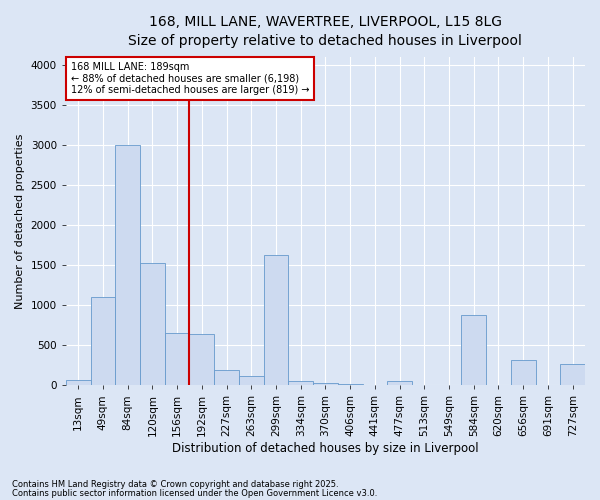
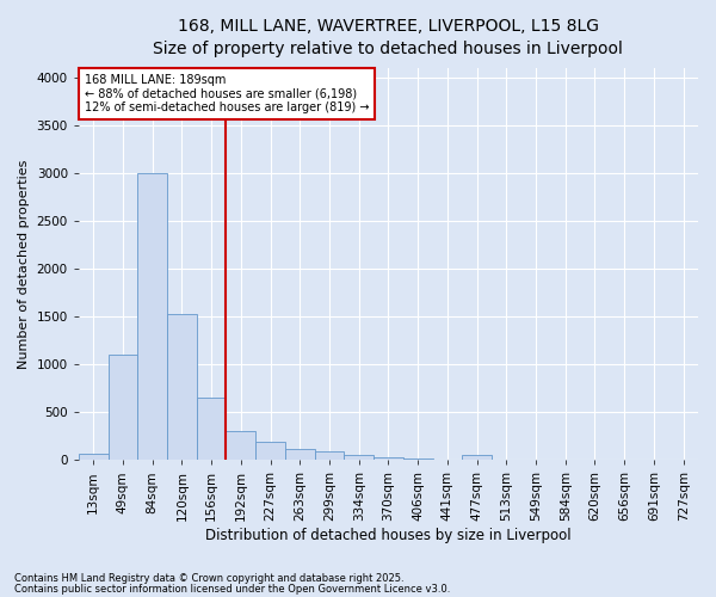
192sqm: 640 -> 300
299sqm: 1620 -> 90
584sqm: 880 -> 0
656sqm: 320 -> 0
727sqm: 260 -> 0
